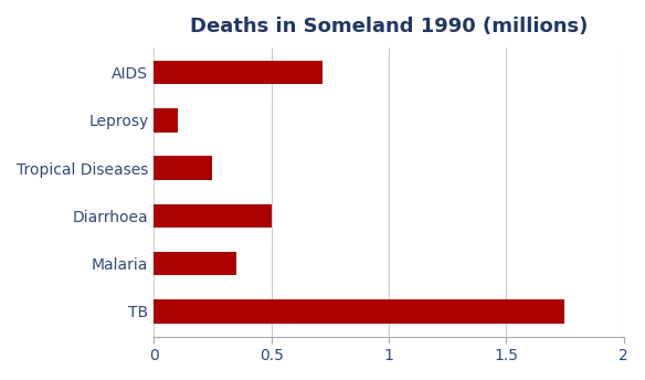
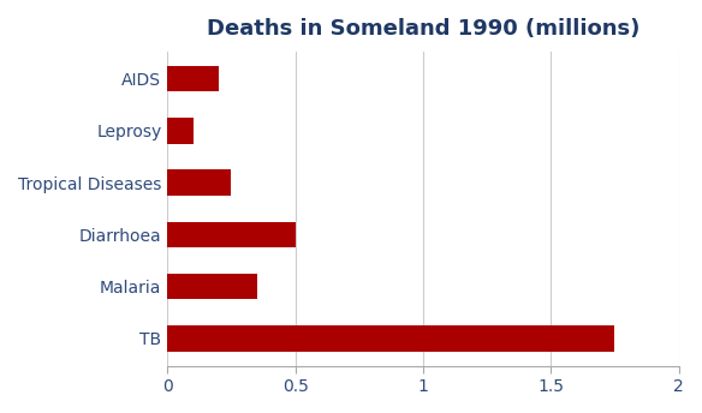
AIDS: 0.72 -> 0.20
